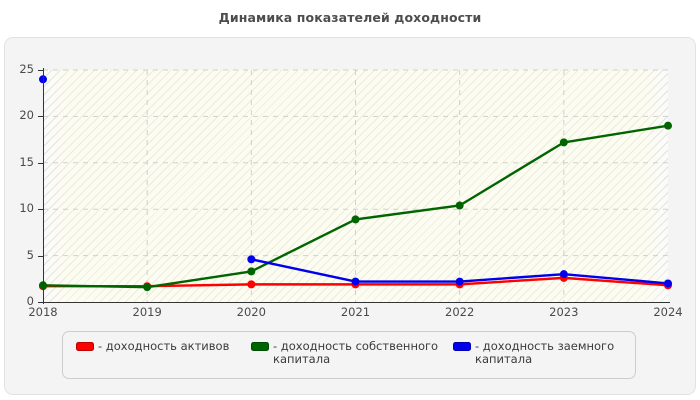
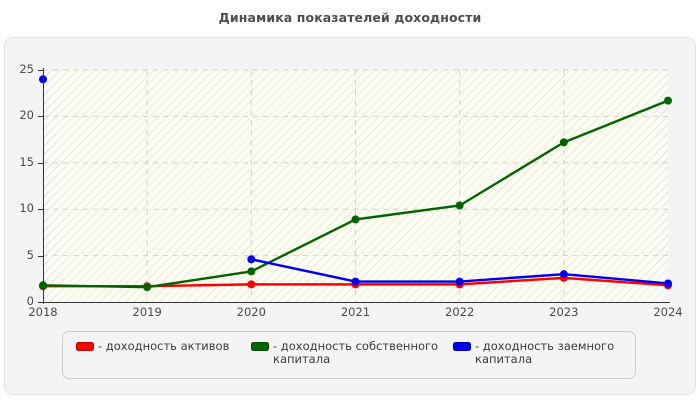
- доходность собственного капитала/2024: 19 -> 22
